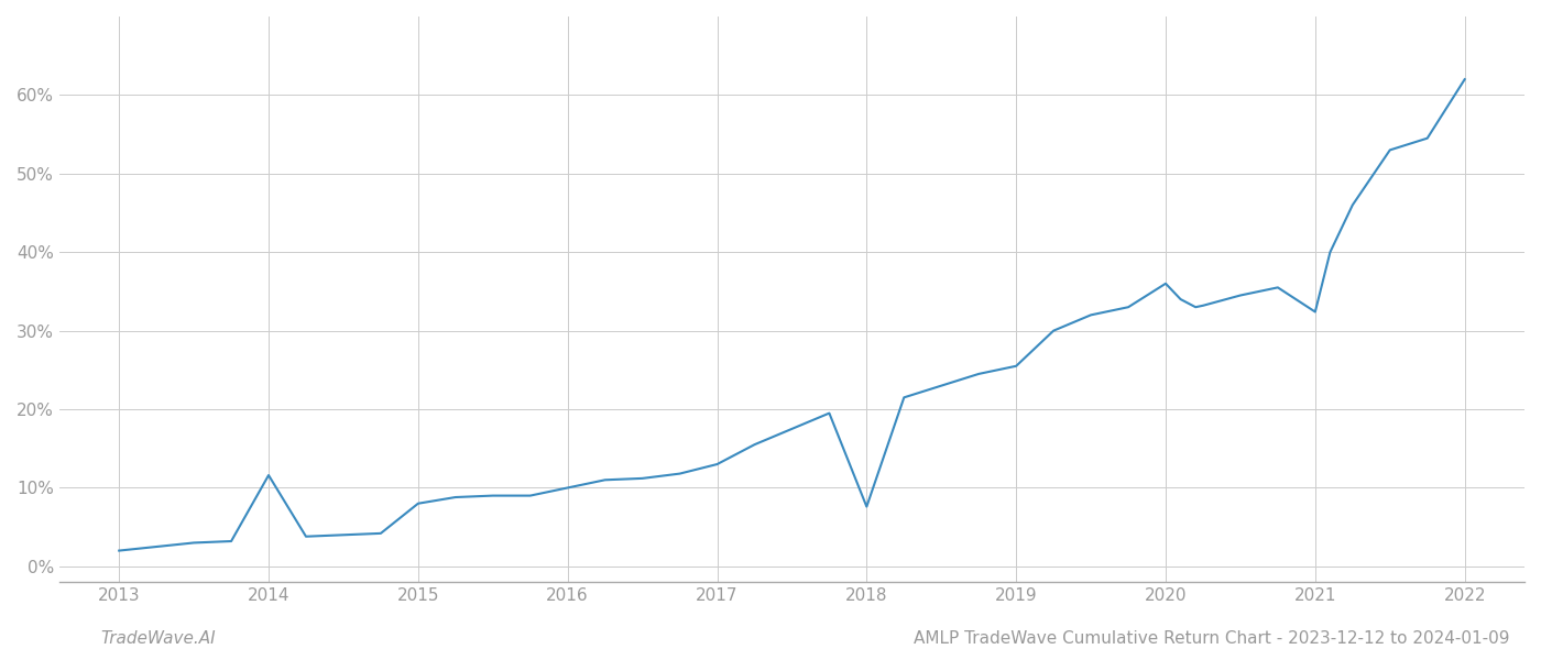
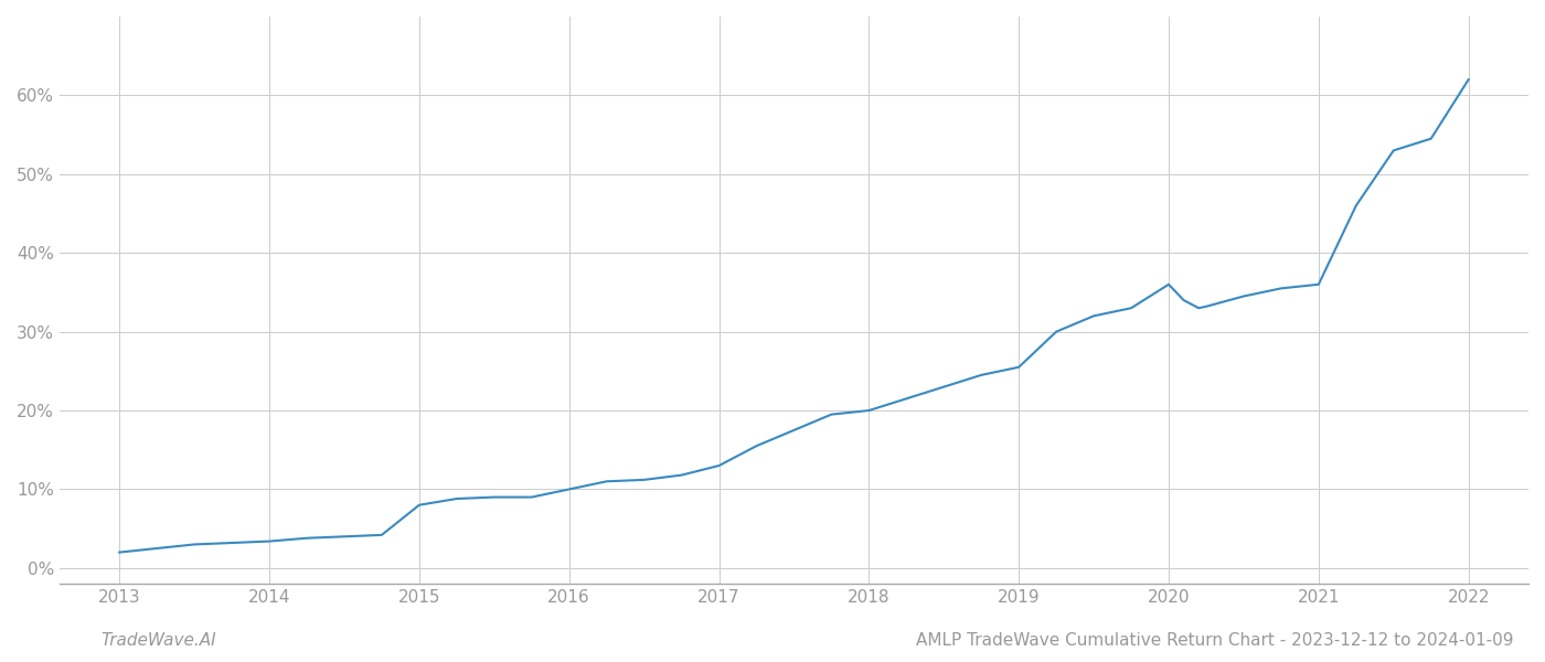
2014: 11.6% -> 3.4%
2018: 7.6% -> 20.0%
2021: 32.4% -> 36.0%
